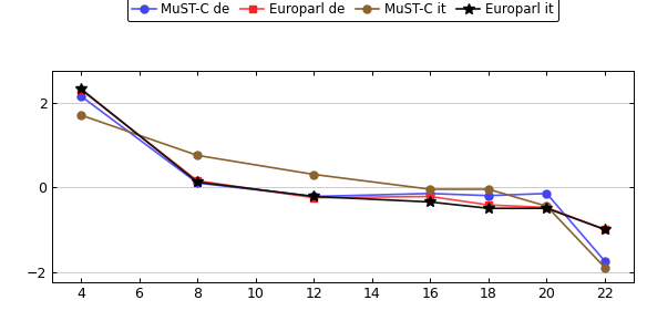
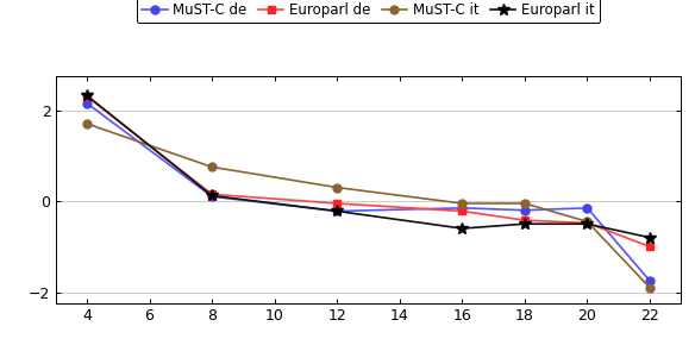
Europarl de/12: -0.25 -> -0.05
Europarl it/16: -0.35 -> -0.60
Europarl it/22: -1.00 -> -0.80
